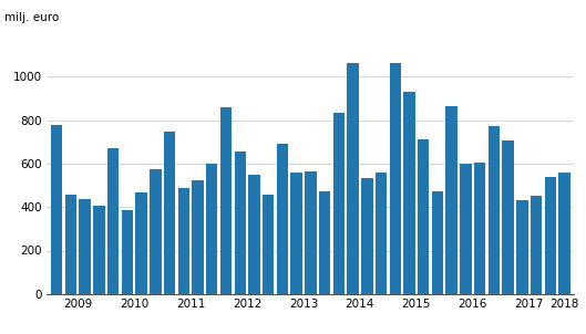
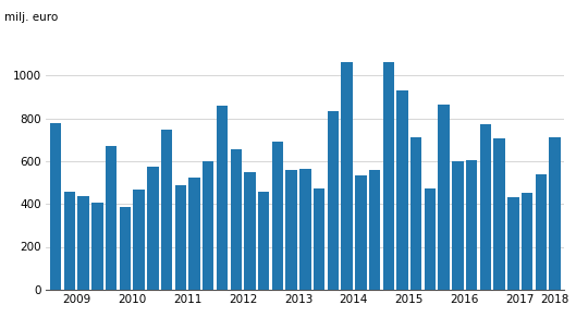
2018: 560 -> 710
